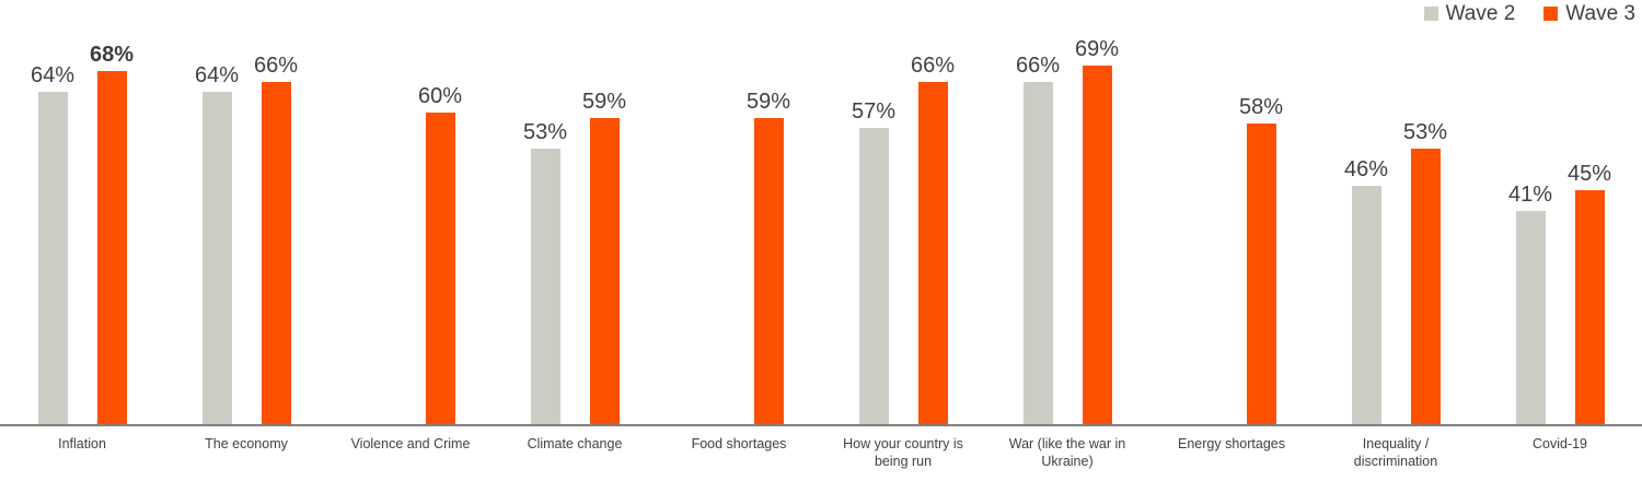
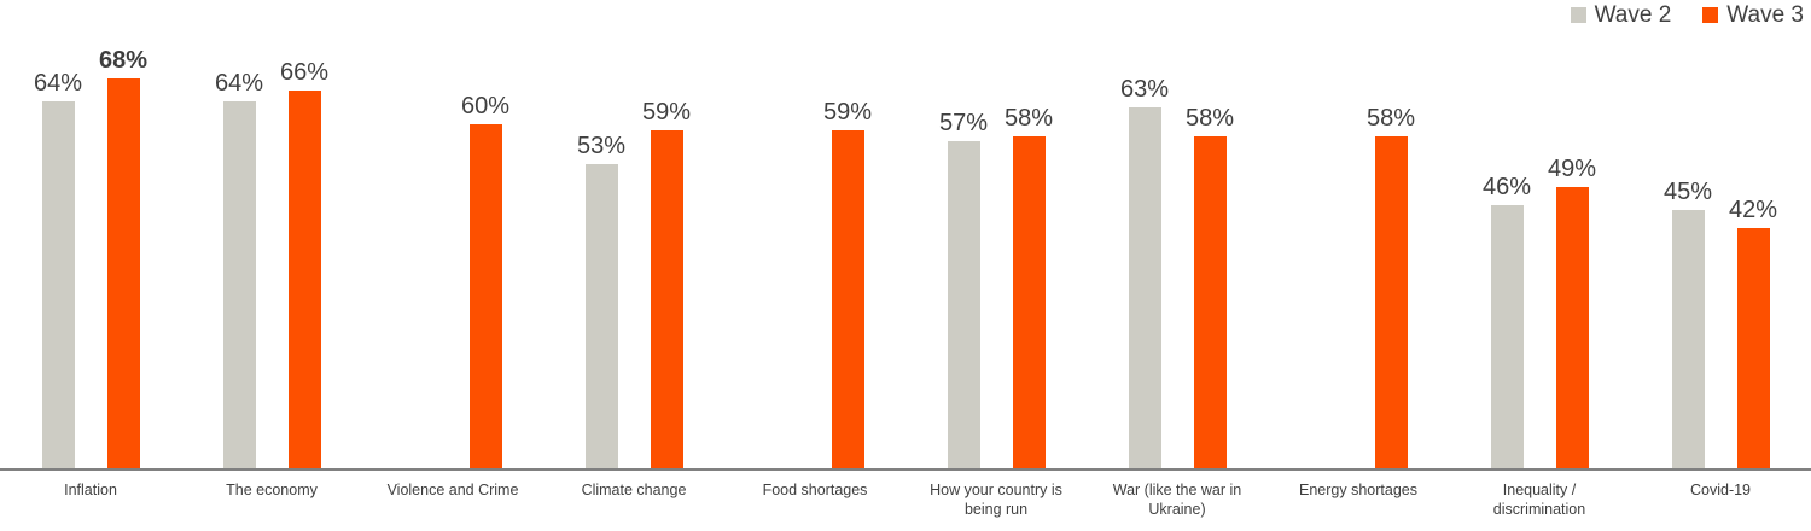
Wave 3/How your country is being run: 66% -> 58%
Wave 2/War (like the war in Ukraine): 66% -> 63%
Wave 3/War (like the war in Ukraine): 69% -> 58%
Wave 3/Inequality / discrimination: 53% -> 49%
Wave 2/Covid-19: 41% -> 45%
Wave 3/Covid-19: 45% -> 42%
